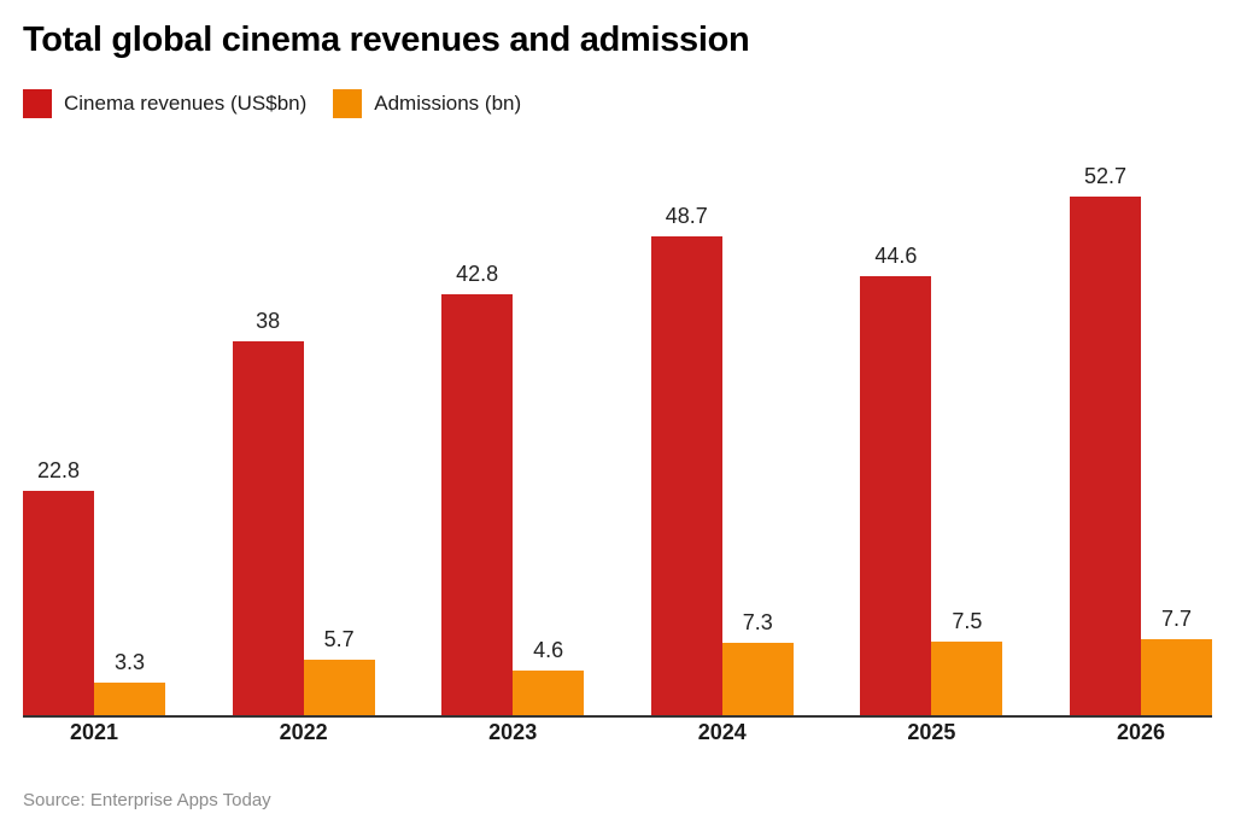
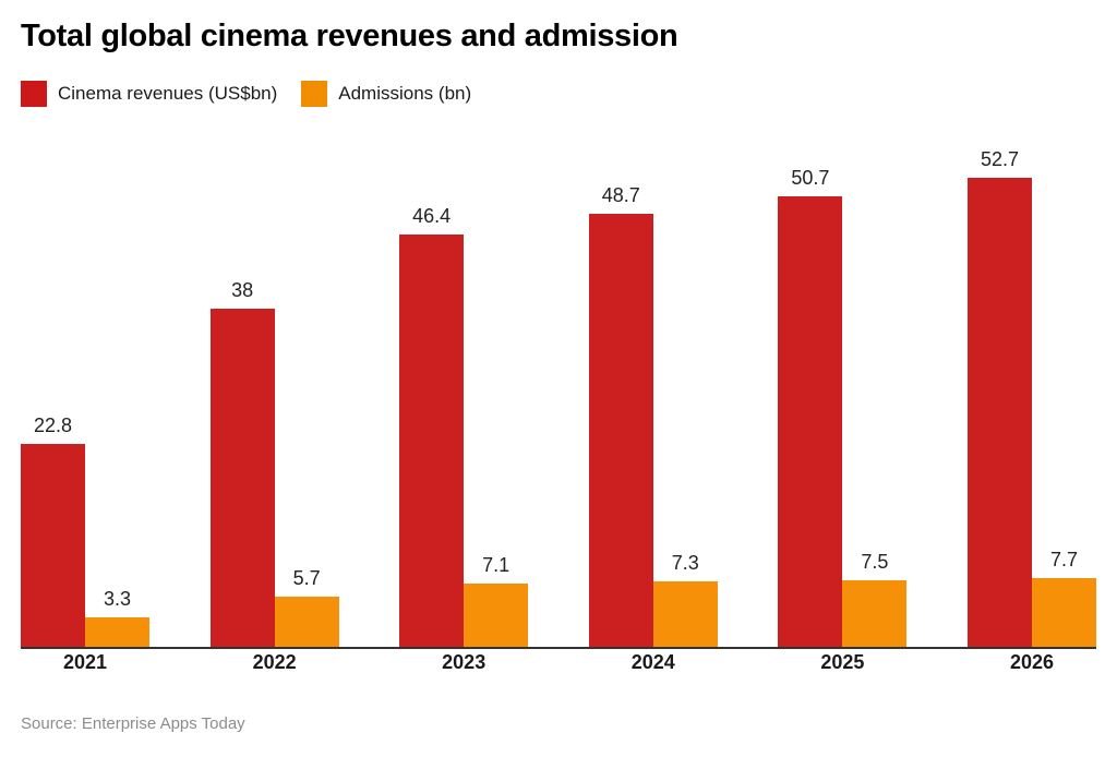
Cinema revenues (US$bn)/2023: 42.8 -> 46.4
Admissions (bn)/2023: 4.6 -> 7.1
Cinema revenues (US$bn)/2025: 44.6 -> 50.7
